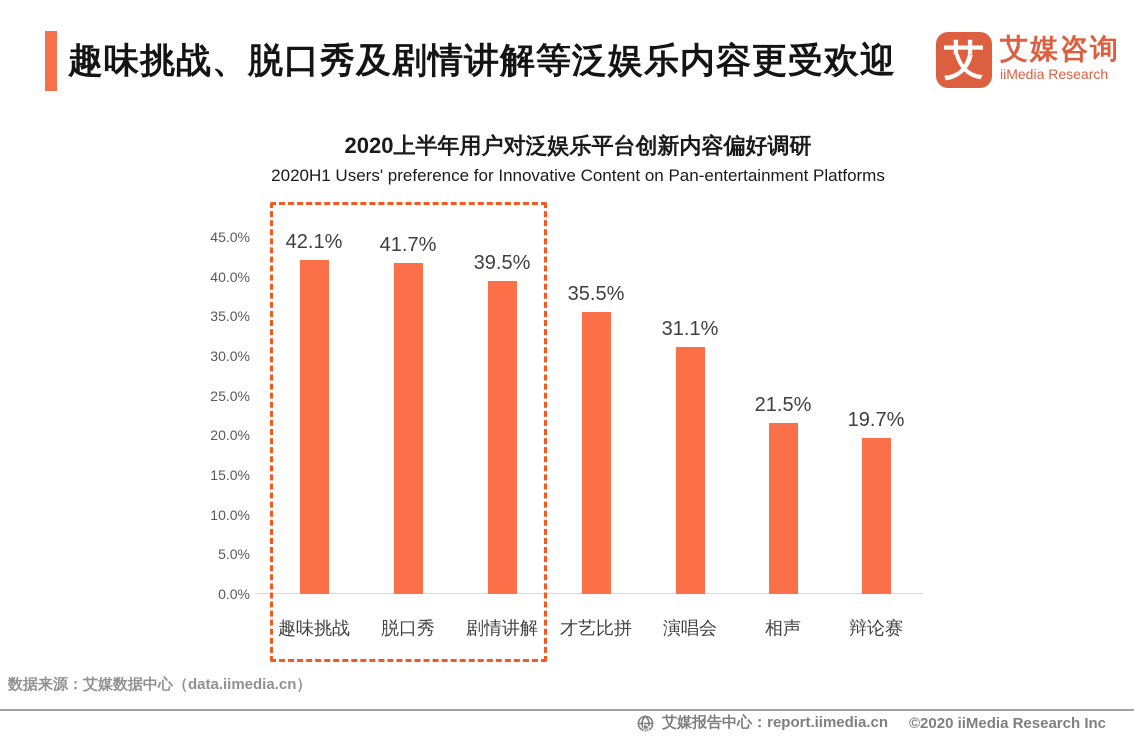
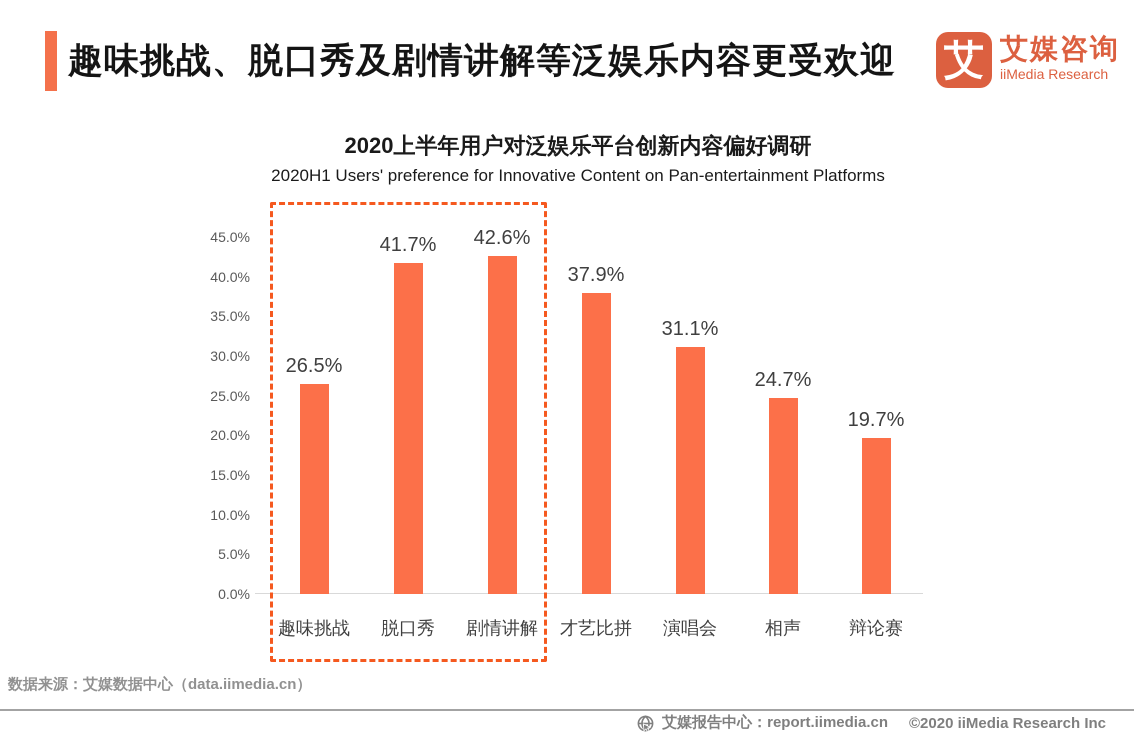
趣味挑战: 42.1% -> 26.5%
剧情讲解: 39.5% -> 42.6%
才艺比拼: 35.5% -> 37.9%
相声: 21.5% -> 24.7%
